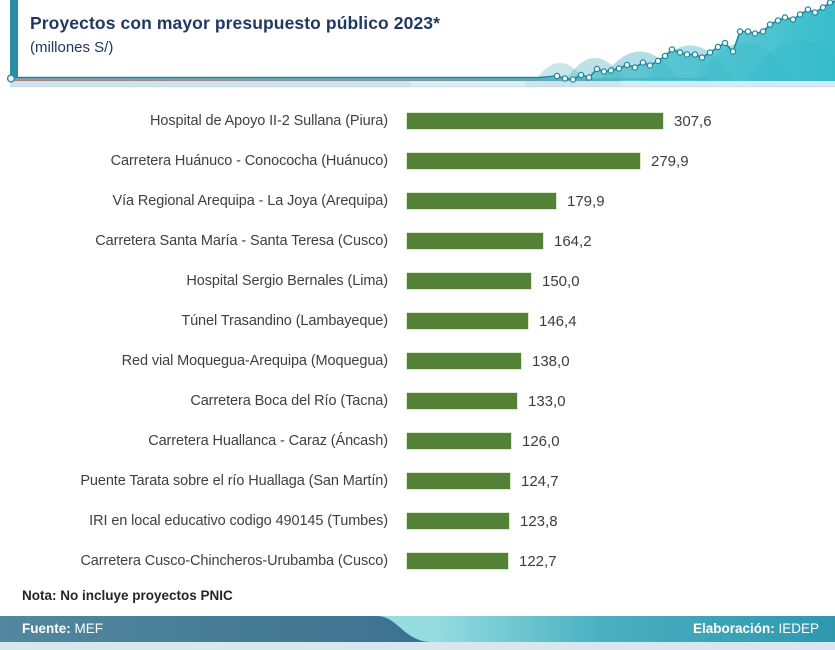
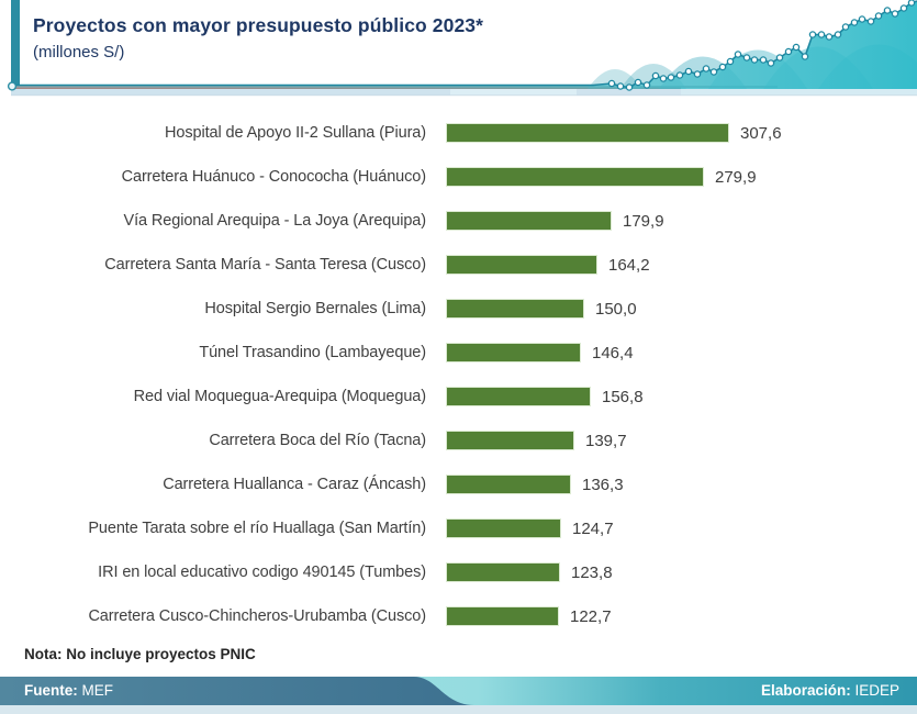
Red vial Moquegua-Arequipa (Moquegua): 138,0 -> 156,8
Carretera Boca del Río (Tacna): 133,0 -> 139,7
Carretera Huallanca - Caraz (Áncash): 126,0 -> 136,3
